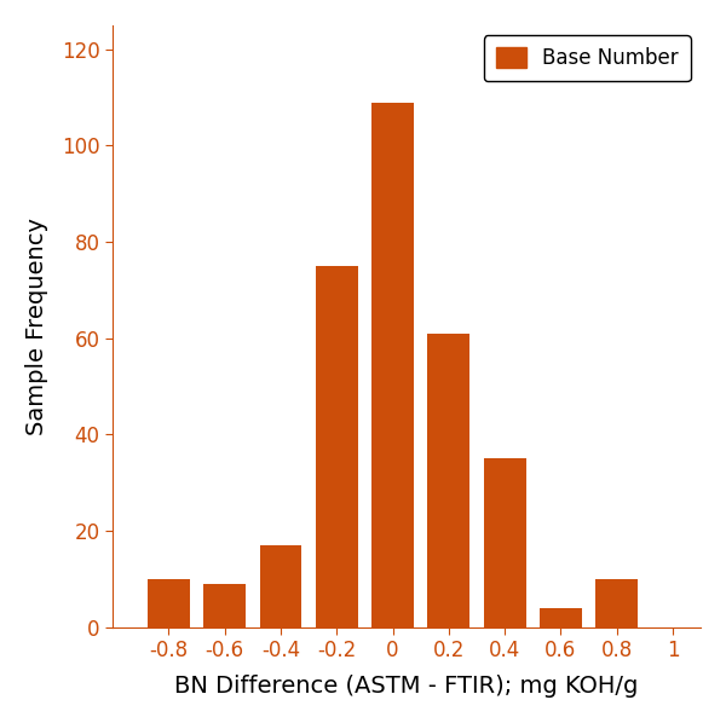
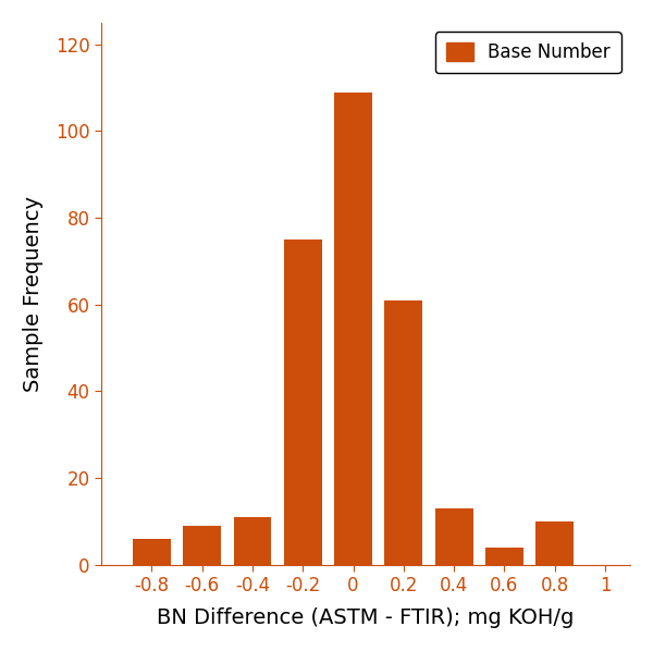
-0.8: 10 -> 6
-0.4: 17 -> 11
0.4: 35 -> 13
